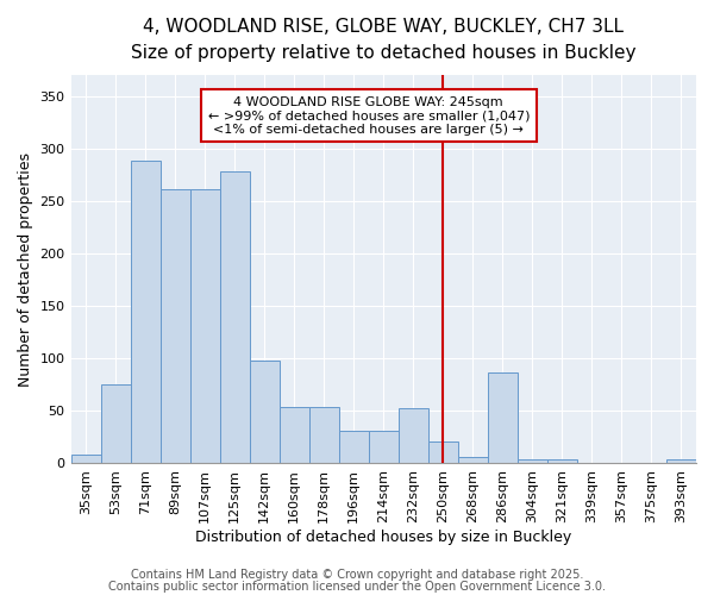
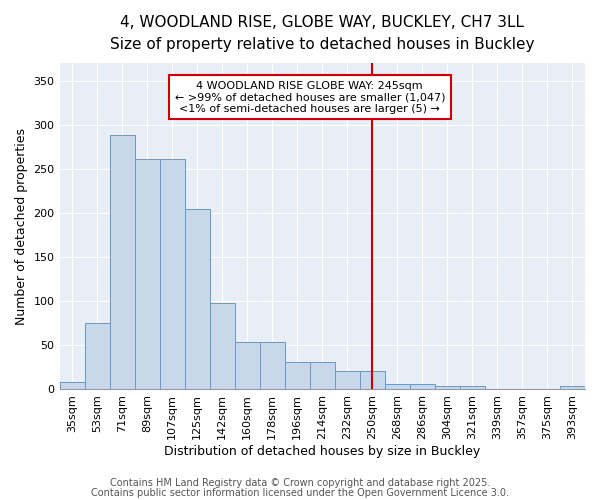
125sqm: 278 -> 204
232sqm: 52 -> 20
286sqm: 86 -> 6
